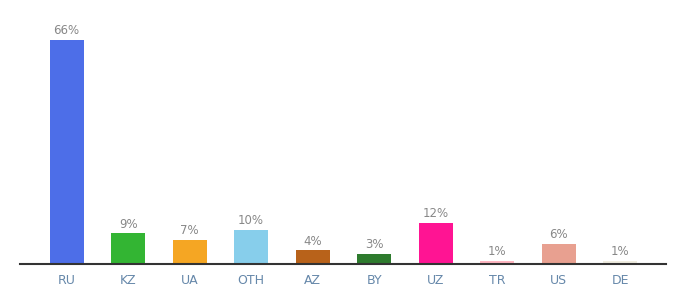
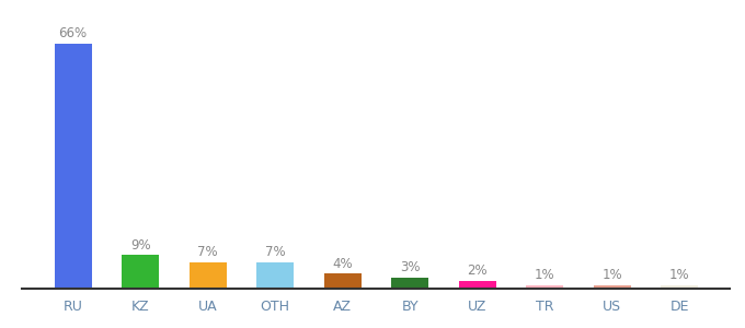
OTH: 10% -> 7%
UZ: 12% -> 2%
US: 6% -> 1%
